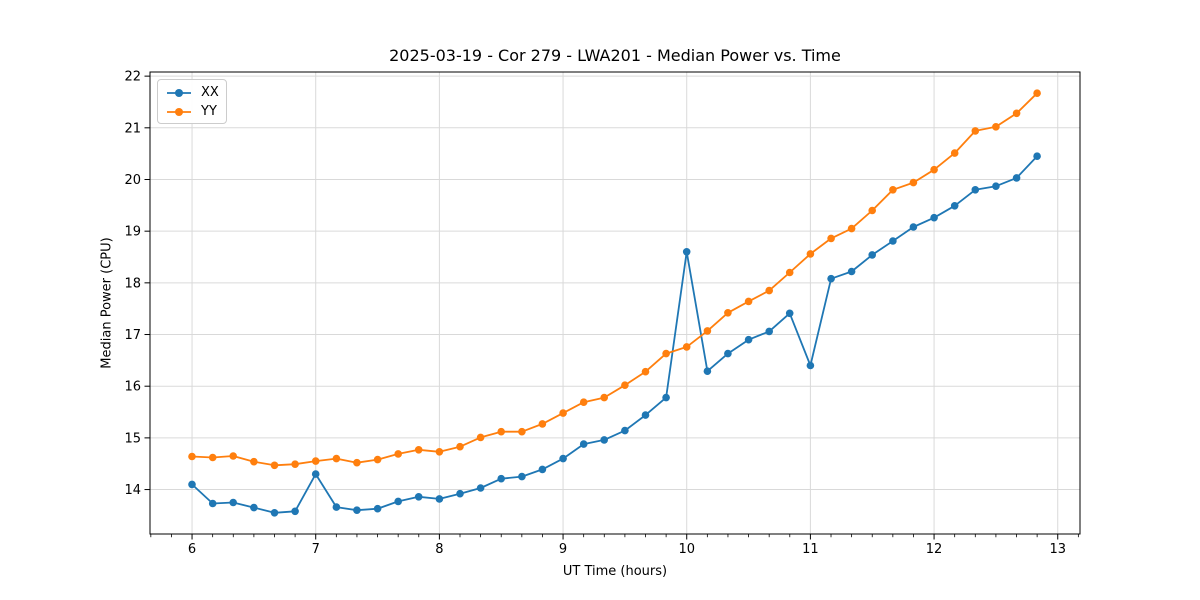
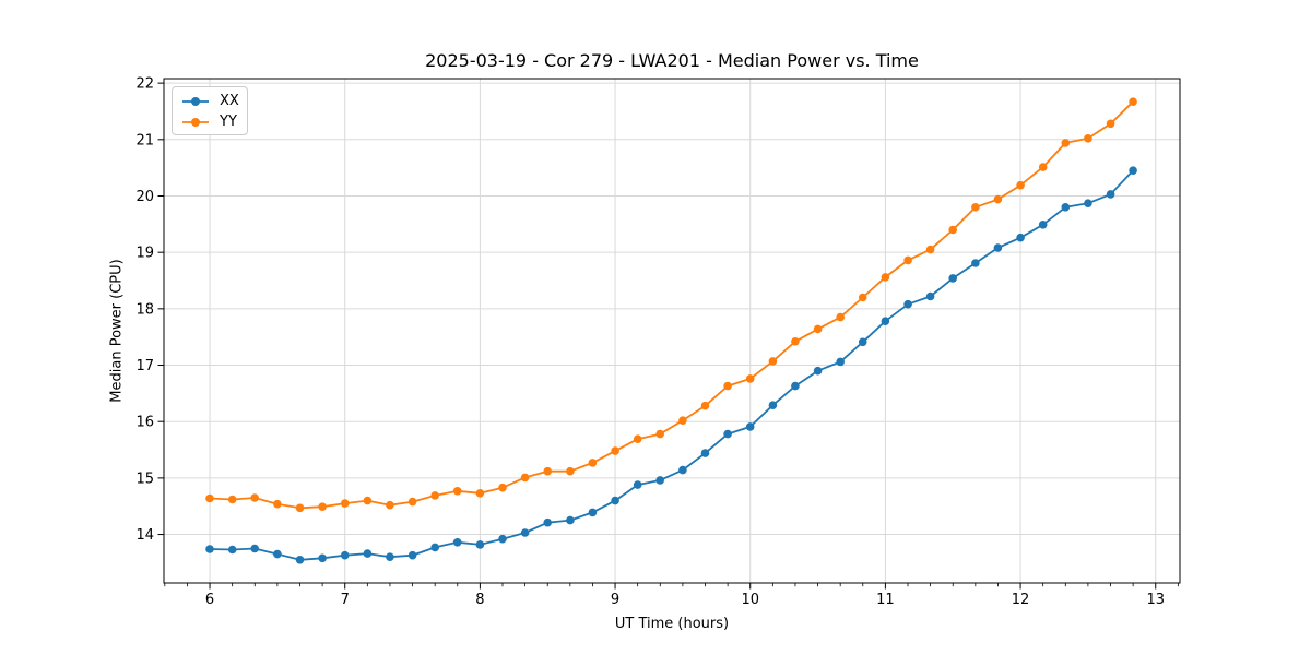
XX/6: 14.1 -> 13.7
XX/7: 14.3 -> 13.6
XX/10: 18.6 -> 15.9
XX/11: 16.4 -> 17.8
